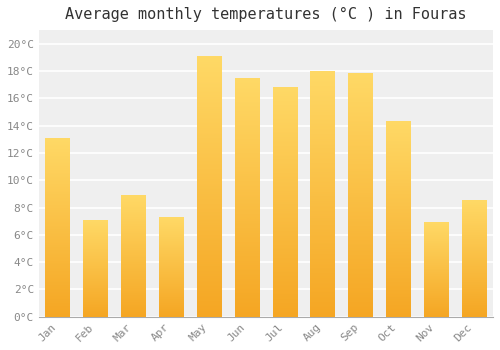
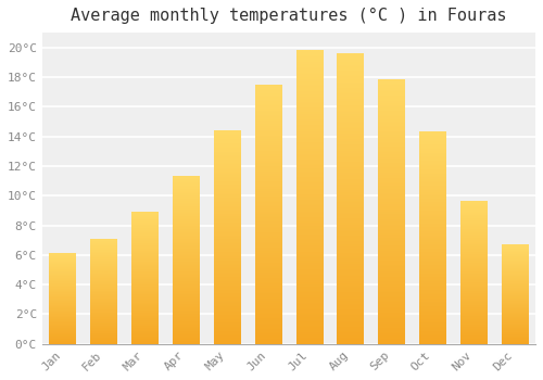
Jan: 13.1°C -> 6.1°C
Apr: 7.3°C -> 11.3°C
May: 19.1°C -> 14.4°C
Jul: 16.8°C -> 19.8°C
Aug: 18.0°C -> 19.6°C
Nov: 6.9°C -> 9.6°C
Dec: 8.5°C -> 6.7°C
